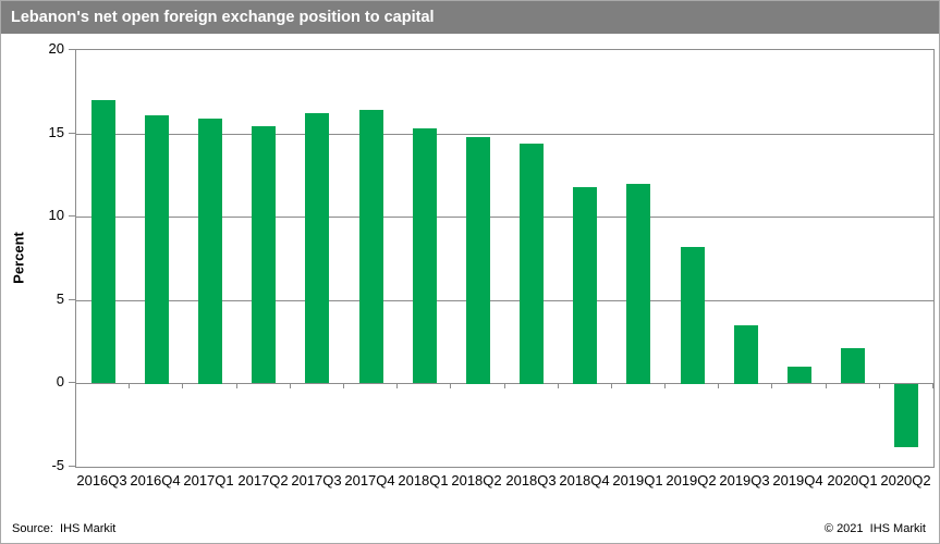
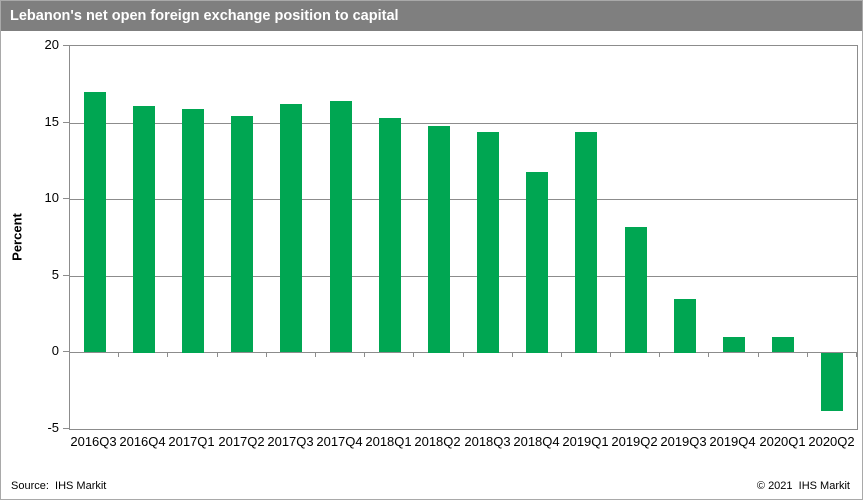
2019Q1: 12.0 -> 14.4
2020Q1: 2.1 -> 1.0
